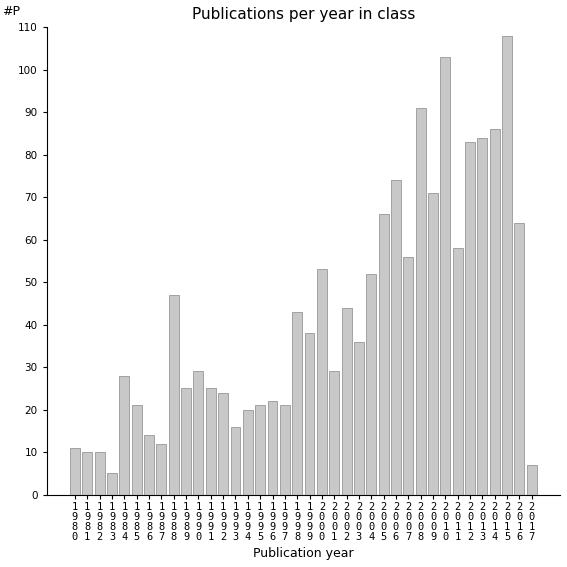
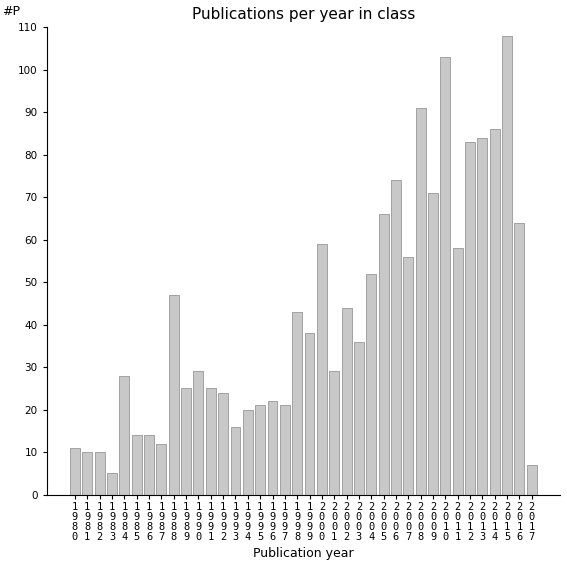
1 9 8 5: 21 -> 14
2 0 0 0: 53 -> 59
